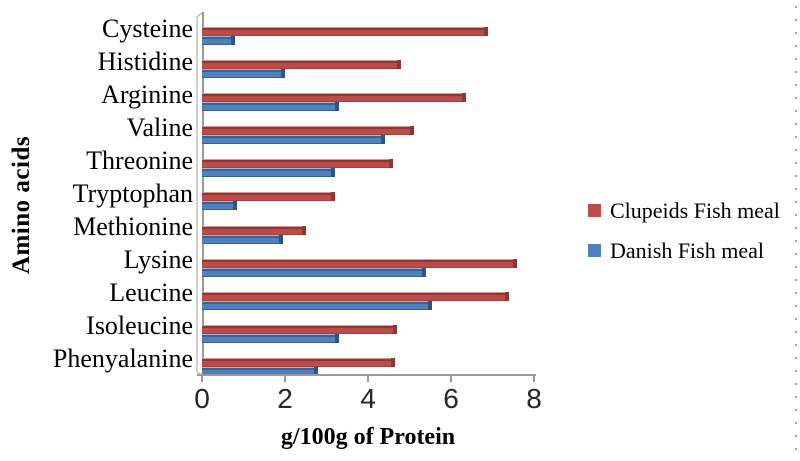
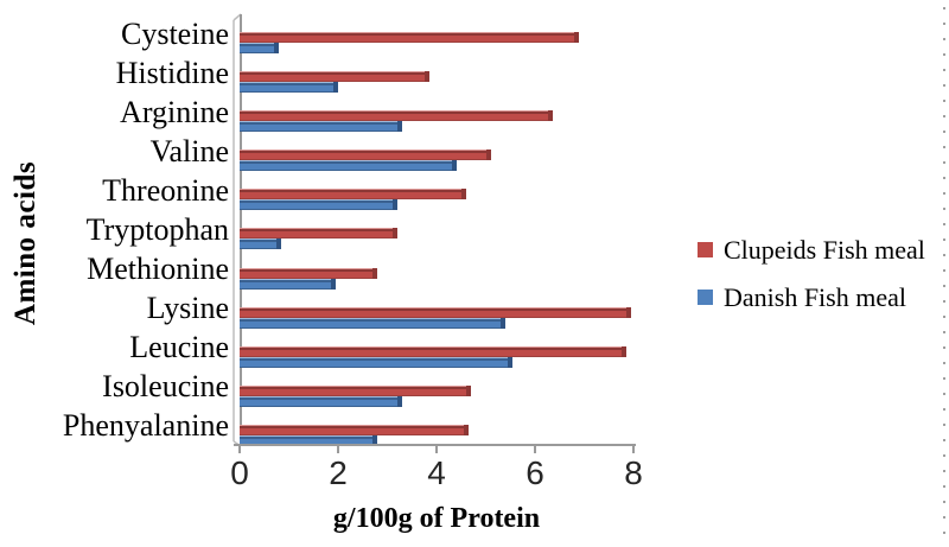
Clupeids Fish meal/Histidine: 4.8 -> 3.9
Clupeids Fish meal/Methionine: 2.5 -> 2.8
Clupeids Fish meal/Lysine: 7.6 -> 8.0
Clupeids Fish meal/Leucine: 7.4 -> 7.8
